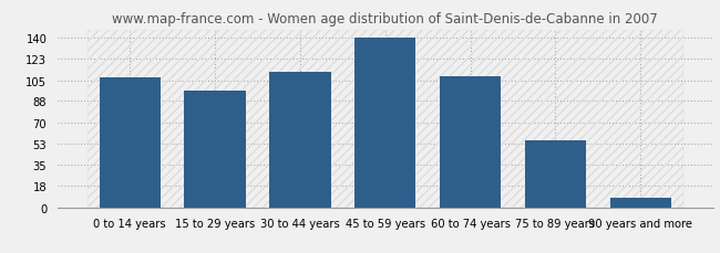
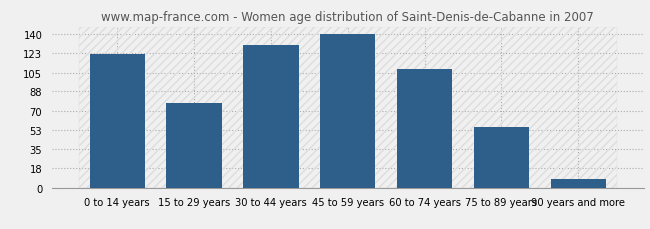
0 to 14 years: 107 -> 122
15 to 29 years: 96 -> 77
30 to 44 years: 112 -> 130
